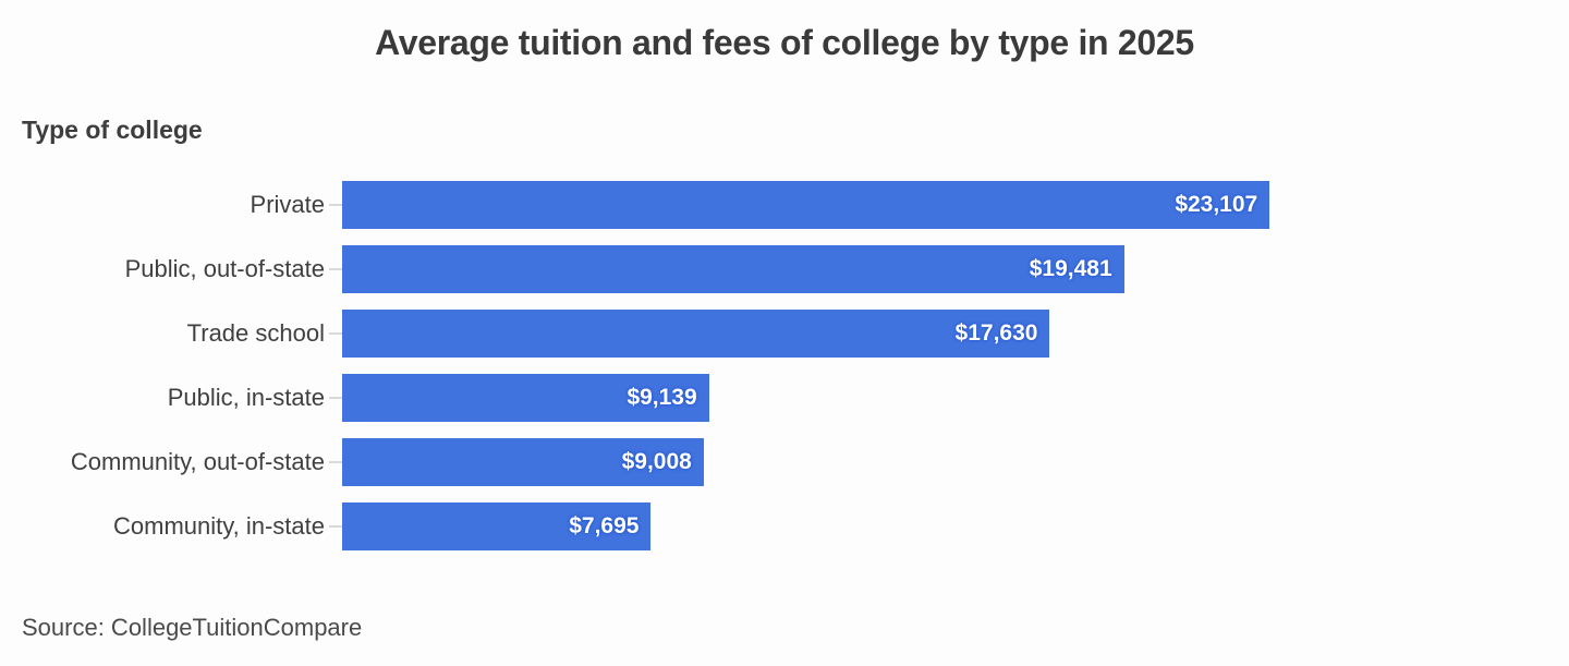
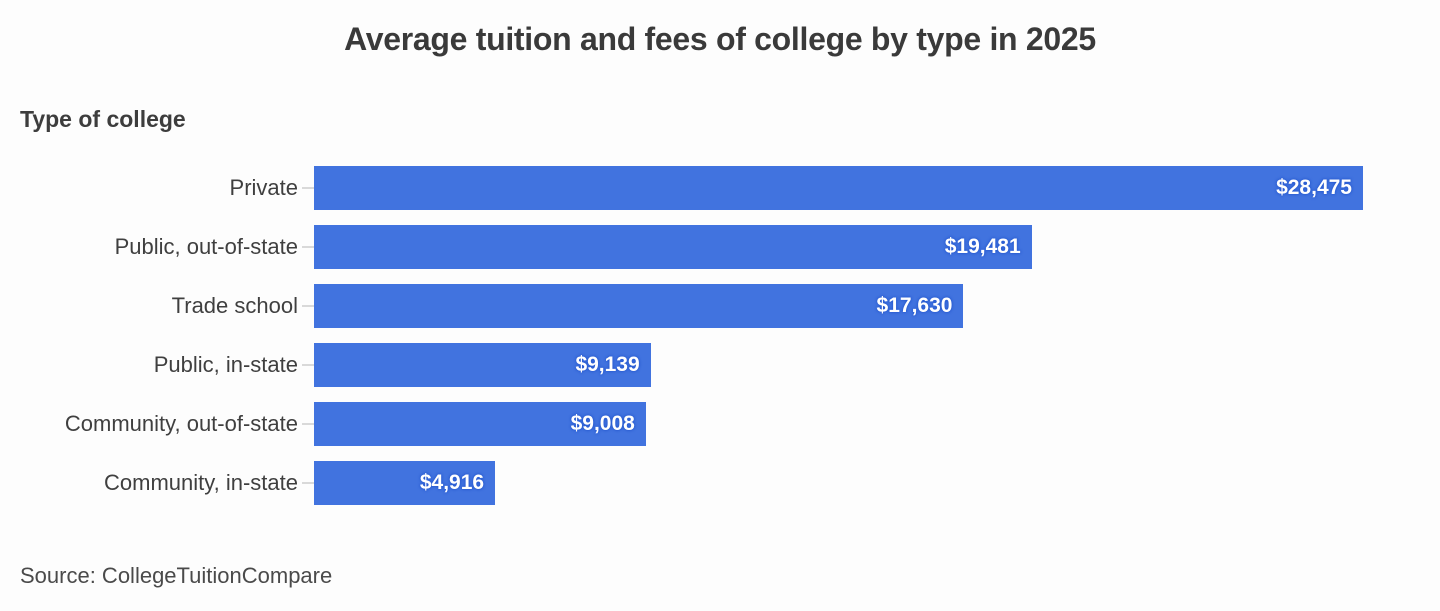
Private: $23,107 -> $28,475
Community, in-state: $7,695 -> $4,916
